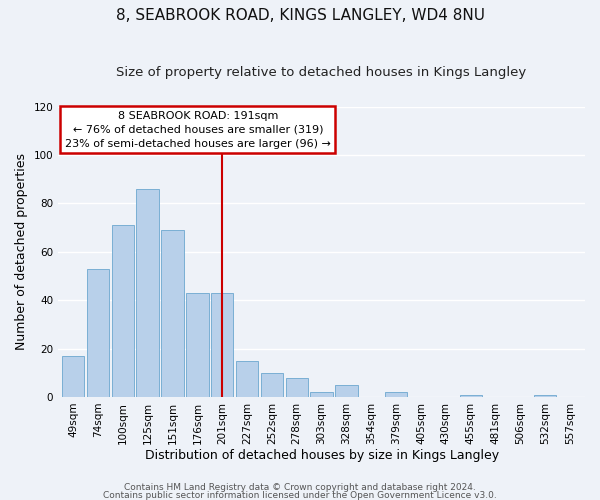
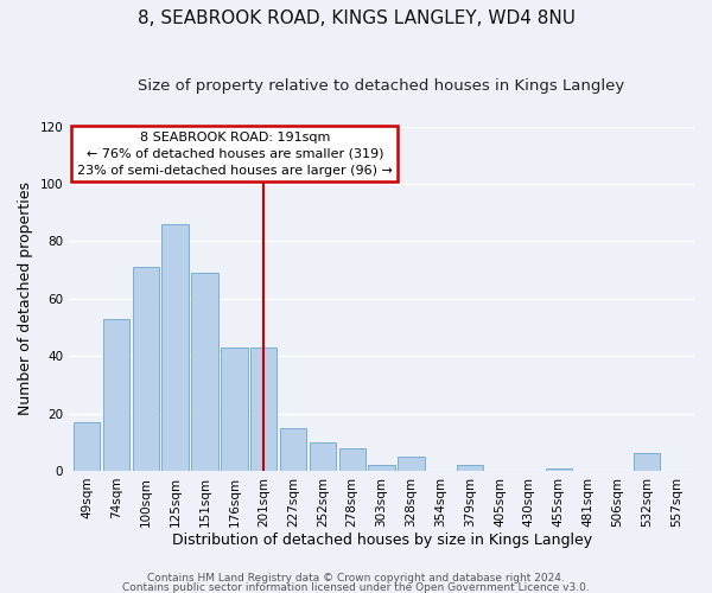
532sqm: 1 -> 6
